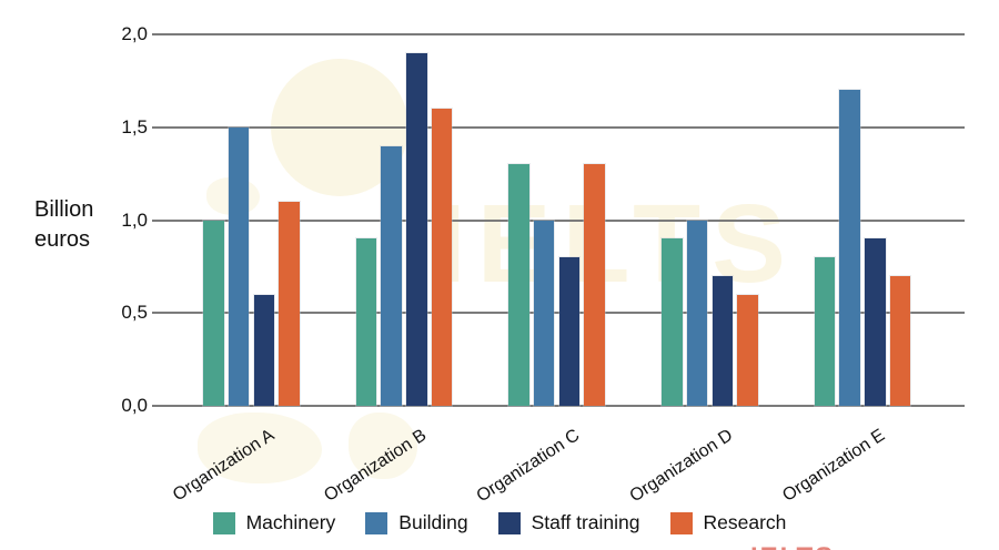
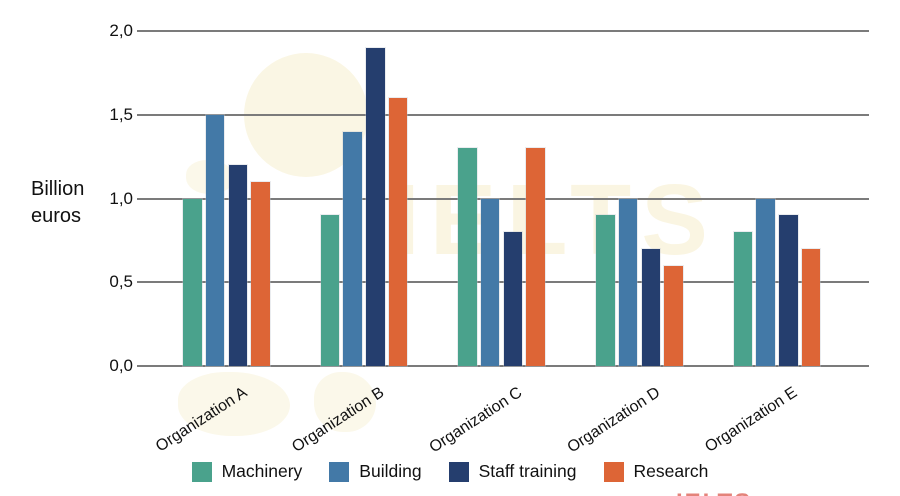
Staff training/Organization A: 0,6 -> 1,2
Building/Organization E: 1,7 -> 1,0
